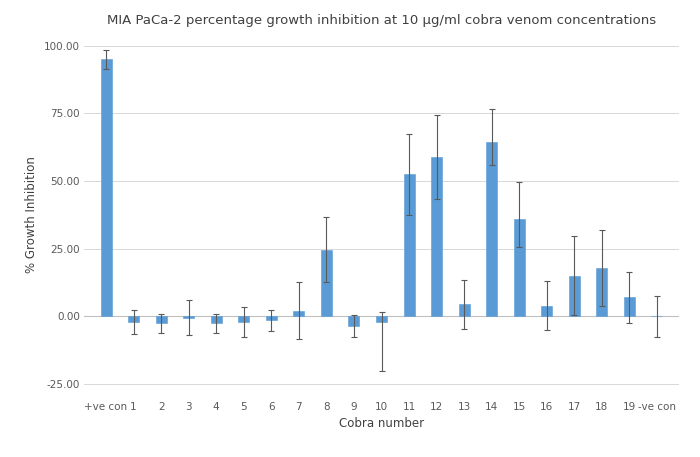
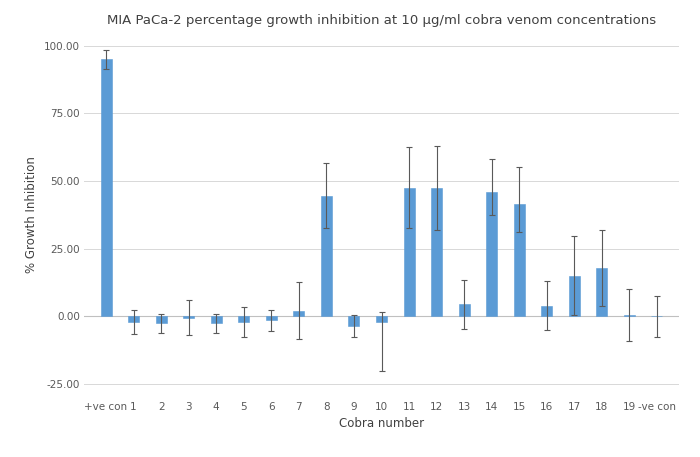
8: 24.5 -> 44.5
11: 52.5 -> 47.5
12: 59.0 -> 47.5
14: 64.5 -> 46.0
15: 36.0 -> 41.5
19: 7.0 -> 0.5
